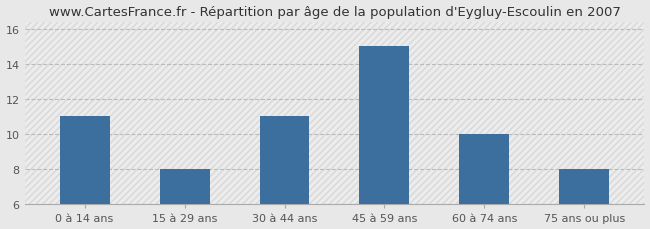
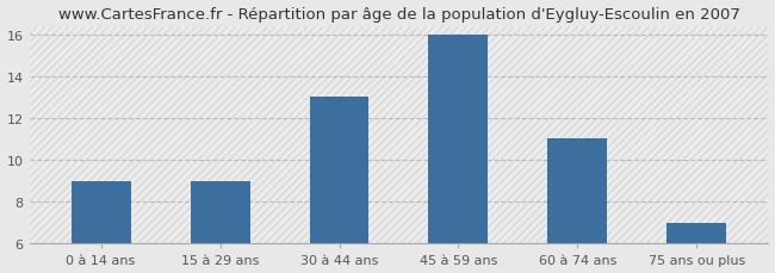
0 à 14 ans: 11 -> 9
15 à 29 ans: 8 -> 9
30 à 44 ans: 11 -> 13
45 à 59 ans: 15 -> 16
60 à 74 ans: 10 -> 11
75 ans ou plus: 8 -> 7
